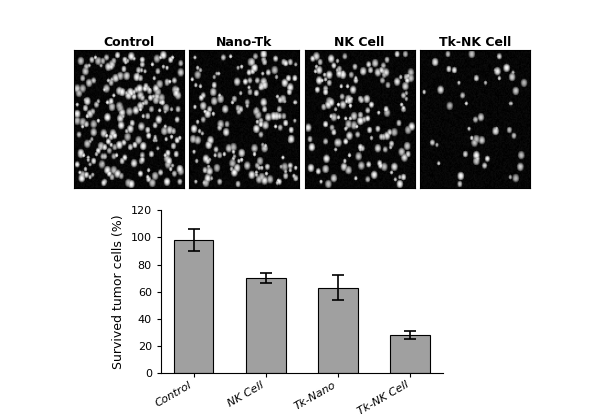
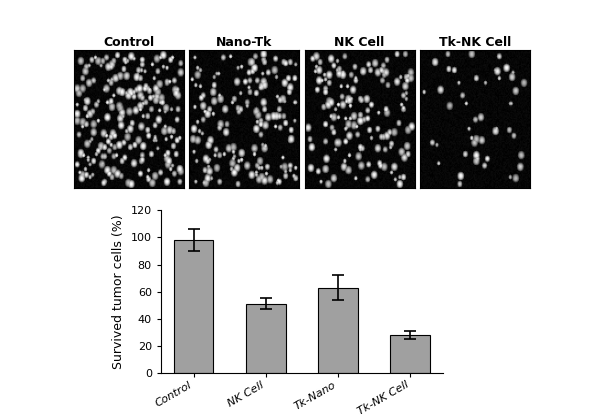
NK Cell: 70 -> 51
